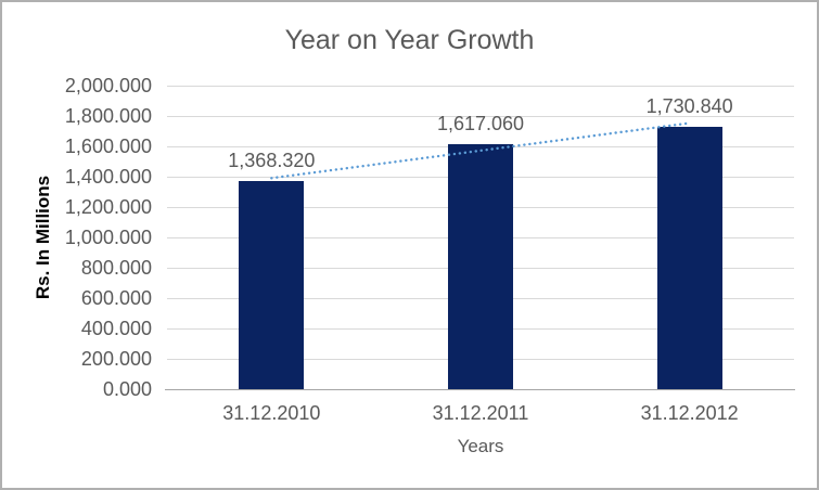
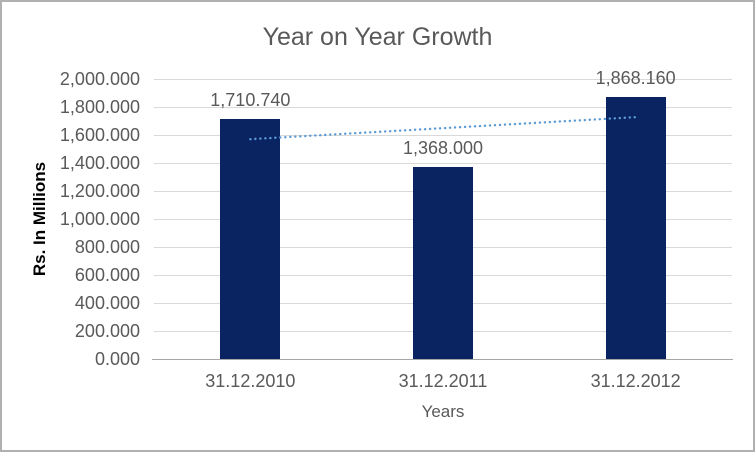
31.12.2010: 1,368.320 -> 1,710.740
31.12.2011: 1,617.060 -> 1,368.000
31.12.2012: 1,730.840 -> 1,868.160
